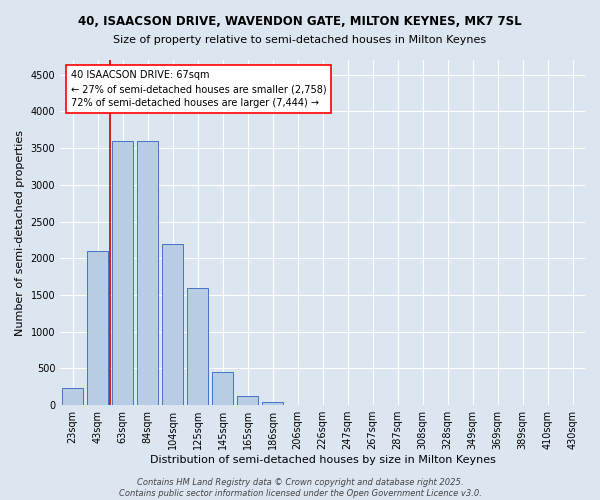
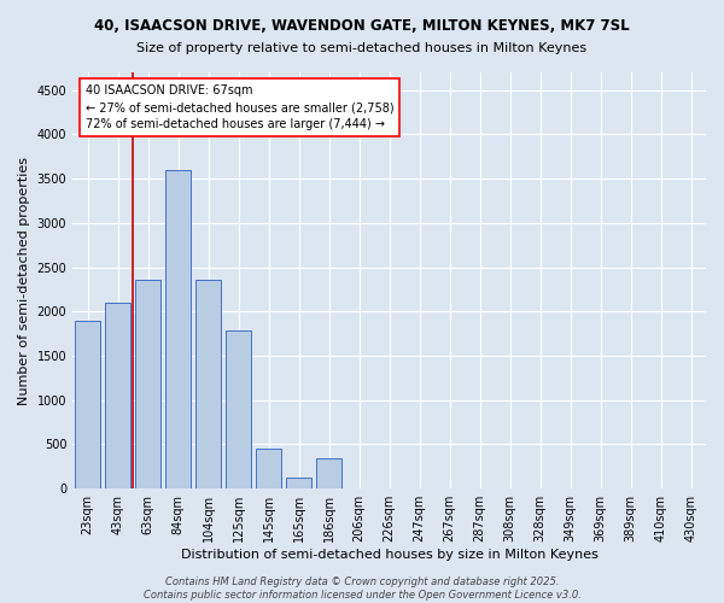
23sqm: 230 -> 1900
63sqm: 3600 -> 2360
104sqm: 2200 -> 2360
125sqm: 1600 -> 1780
186sqm: 50 -> 340
